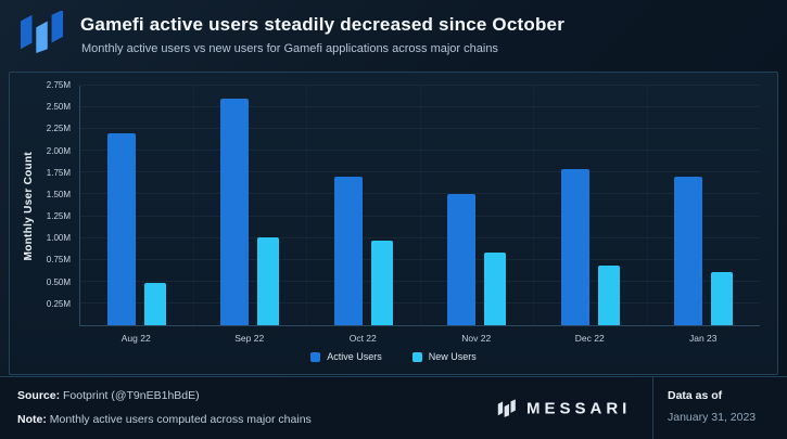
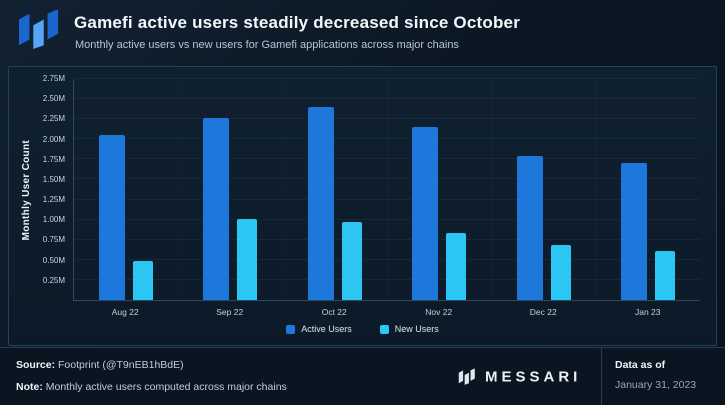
Active Users/Aug 22: 2.2M -> 2.0M
Active Users/Sep 22: 2.6M -> 2.3M
Active Users/Oct 22: 1.7M -> 2.4M
Active Users/Nov 22: 1.5M -> 2.1M
